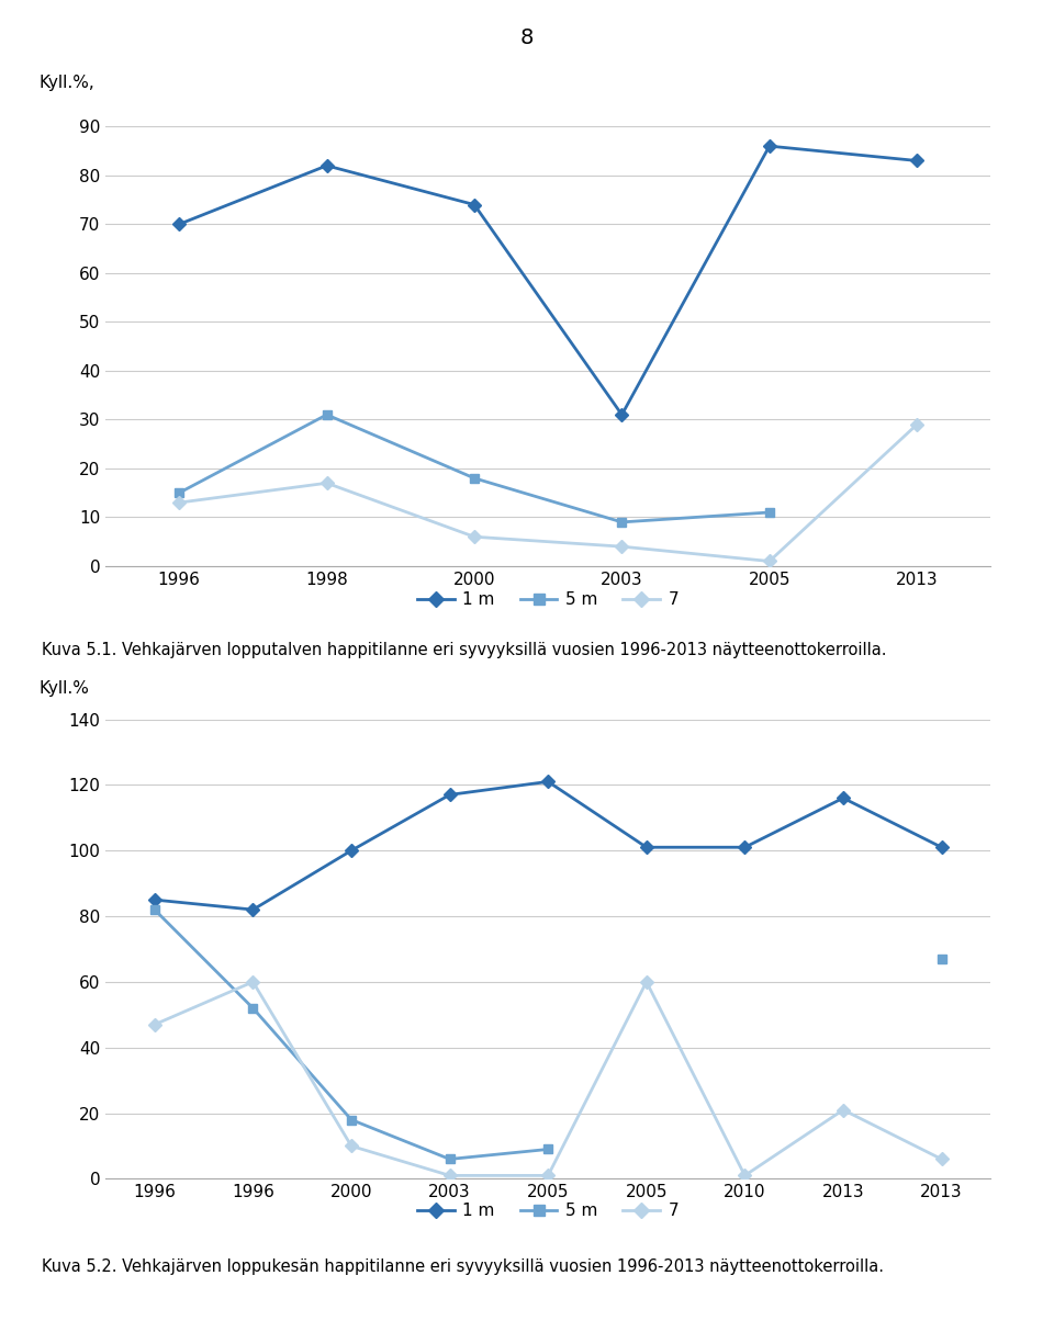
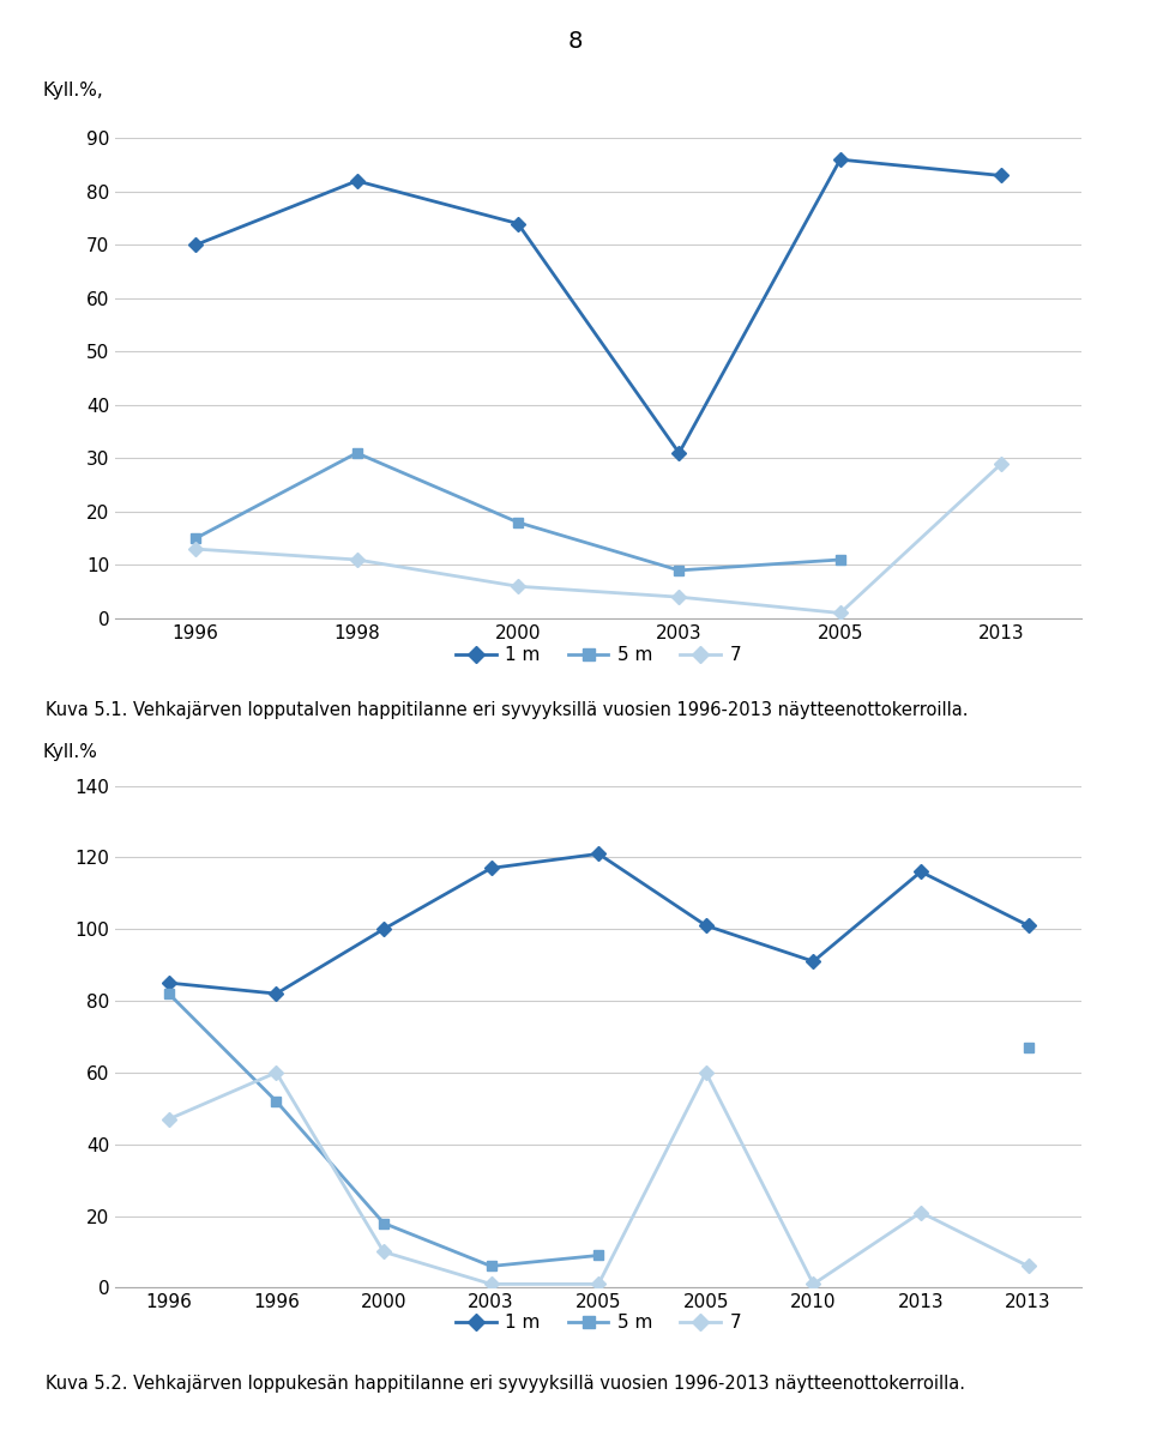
7/1998: 17 -> 11
1 m/2010: 101 -> 91
